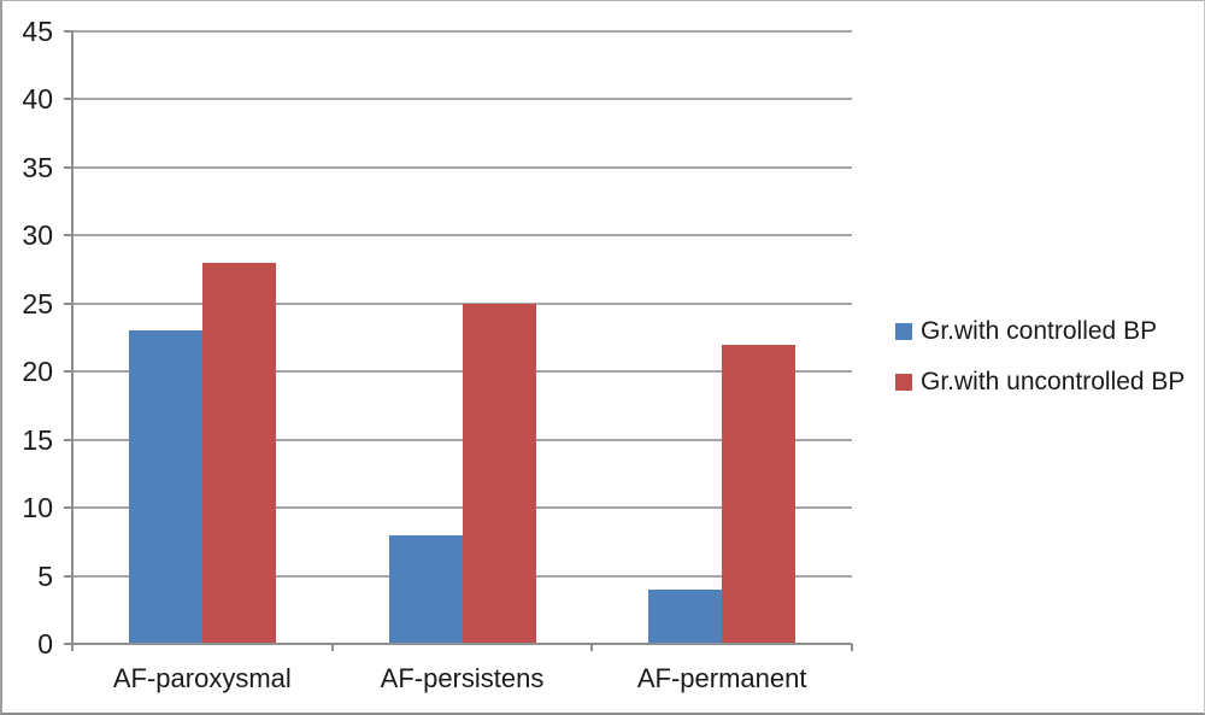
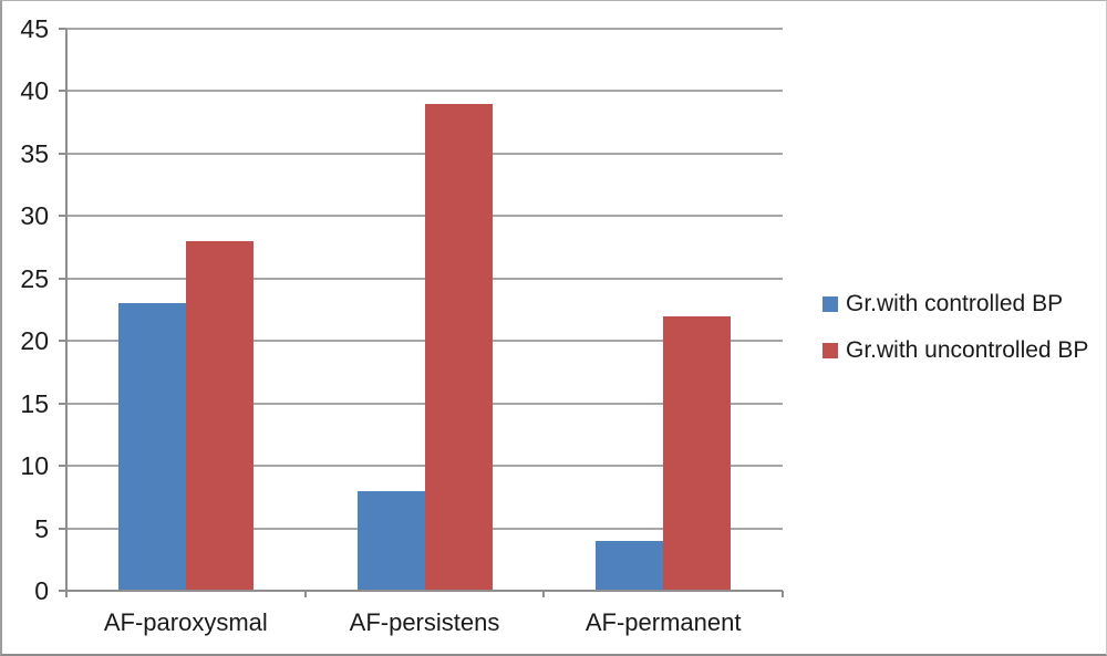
Gr.with uncontrolled BP/AF-persistens: 25 -> 39
